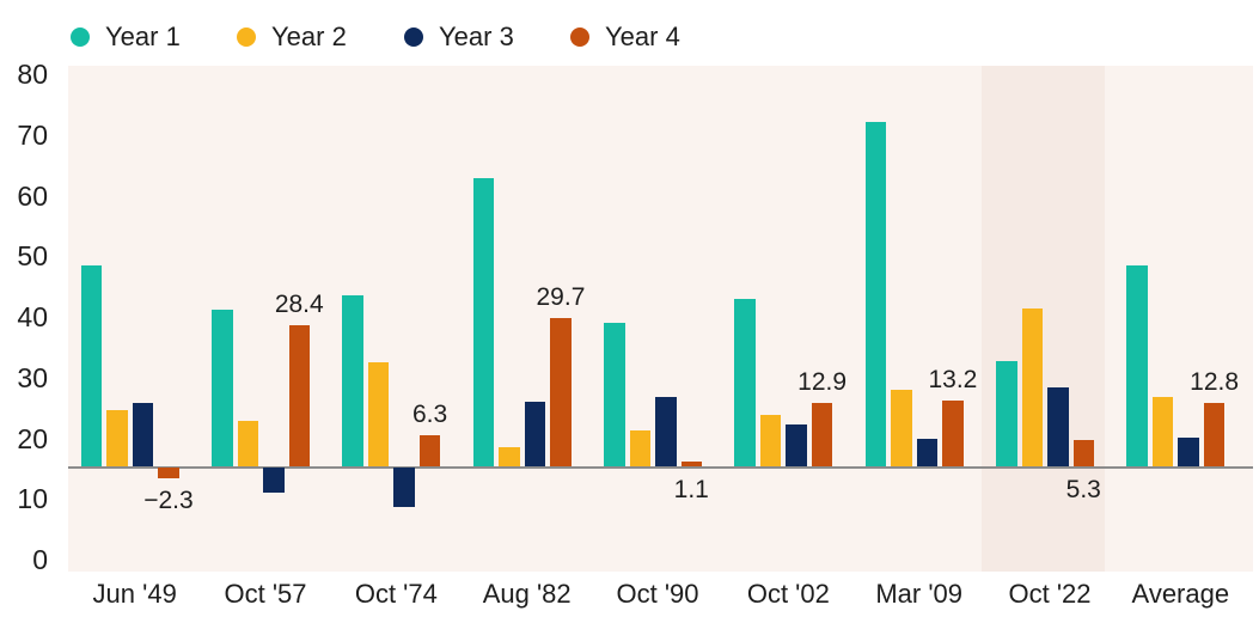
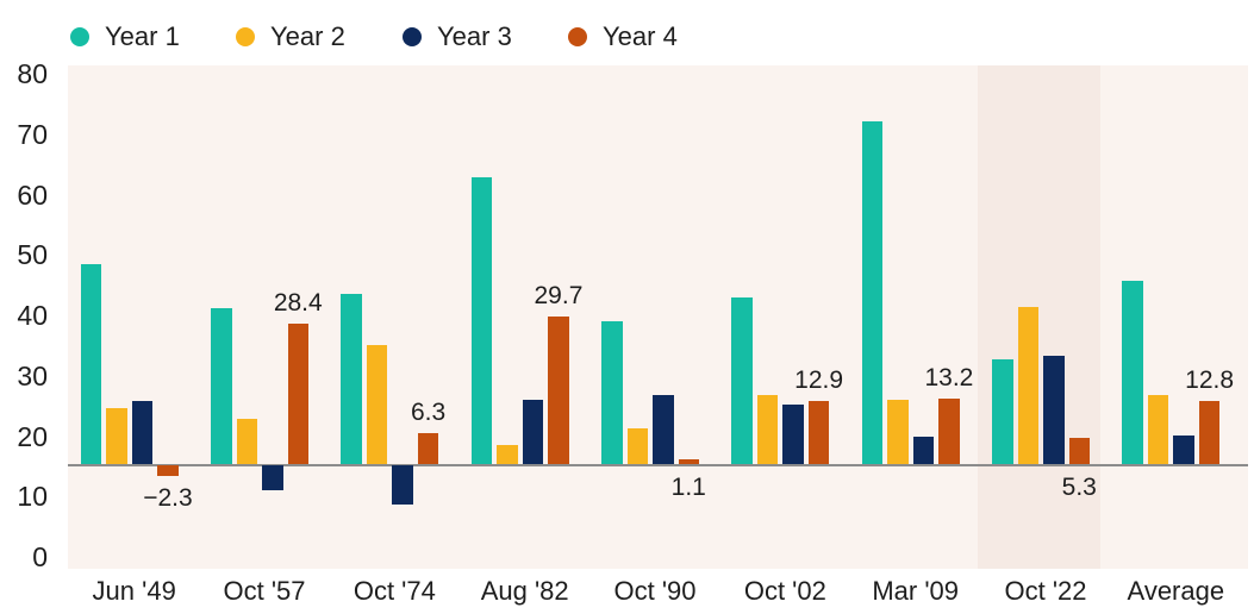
Year 2/Oct '74: 21 -> 24
Year 2/Oct '02: 10 -> 14
Year 3/Oct '02: 8 -> 12
Year 2/Mar '09: 16 -> 13
Year 3/Oct '22: 16 -> 22
Year 1/Average: 40 -> 37
